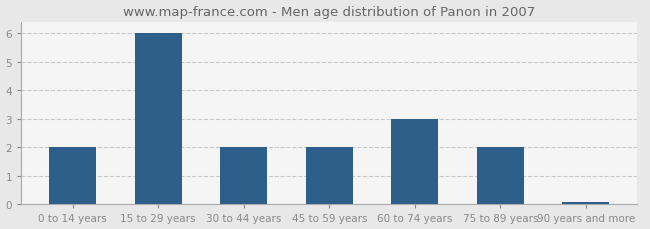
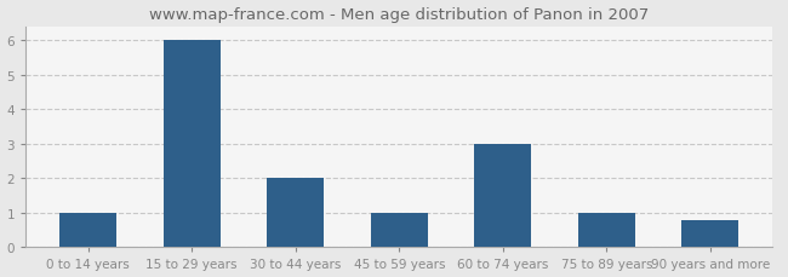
0 to 14 years: 2.00 -> 1.00
45 to 59 years: 2.00 -> 1.00
75 to 89 years: 2.00 -> 1.00
90 years and more: 0.07 -> 0.80
